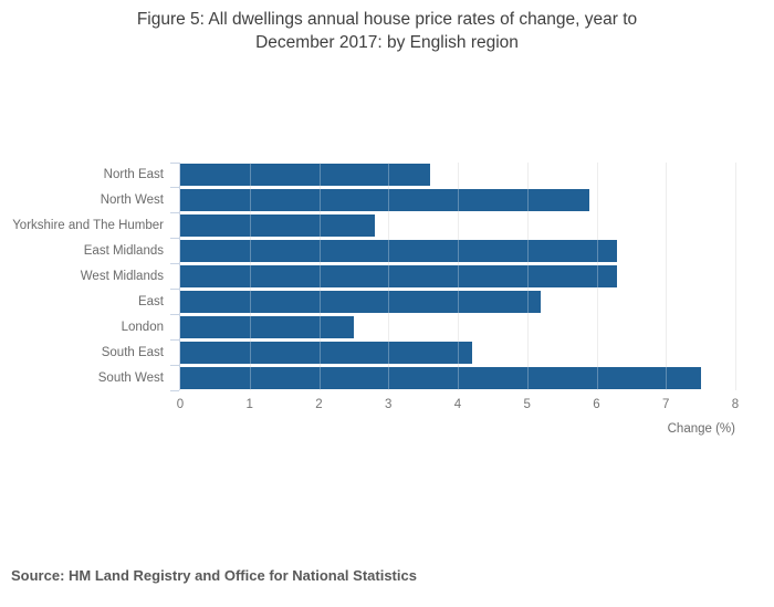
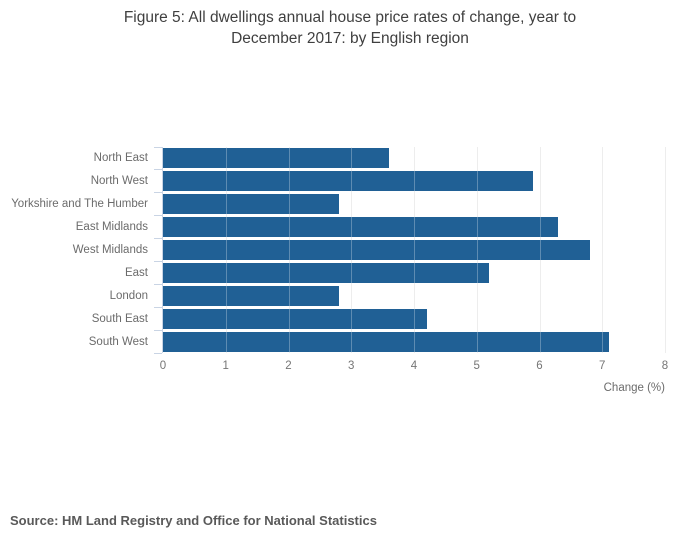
West Midlands: 6.3 -> 6.8
London: 2.5 -> 2.8
South West: 7.5 -> 7.1
